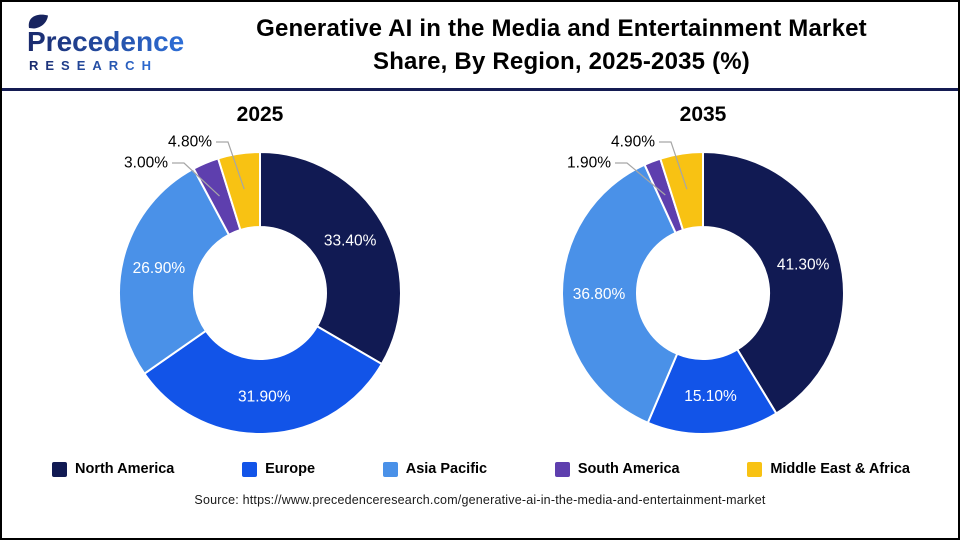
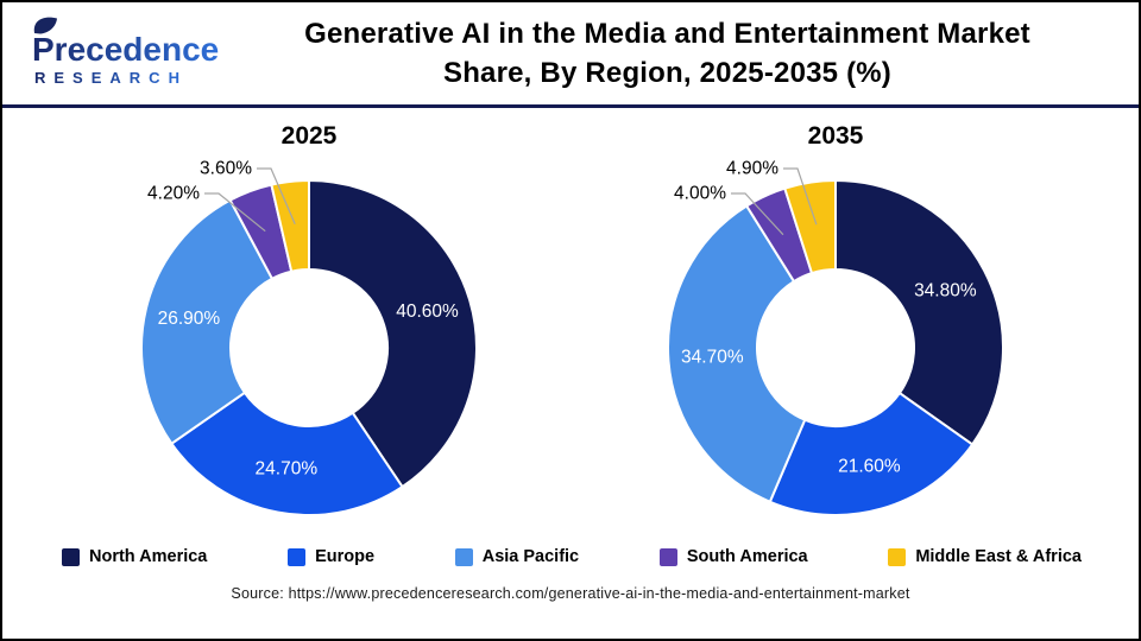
2025/North America: 33.40% -> 40.60%
2025/Europe: 31.90% -> 24.70%
2025/South America: 3.00% -> 4.20%
2025/Middle East & Africa: 4.80% -> 3.60%
2035/North America: 41.30% -> 34.80%
2035/Europe: 15.10% -> 21.60%
2035/Asia Pacific: 36.80% -> 34.70%
2035/South America: 1.90% -> 4.00%
